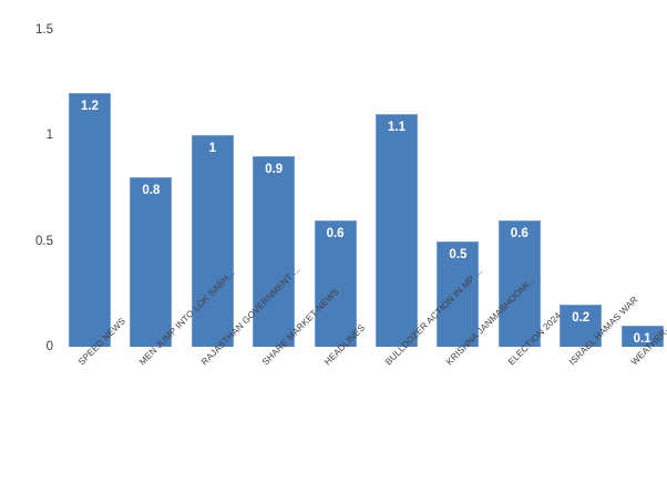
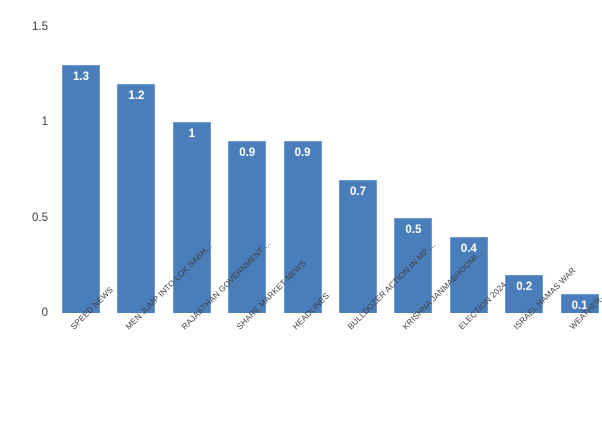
SPEED NEWS: 1.2 -> 1.3
MEN JUMP INTO LOK SABH...: 0.8 -> 1.2
HEADLINES: 0.6 -> 0.9
BULLDOZER ACTION IN MP ...: 1.1 -> 0.7
ELECTION 2024: 0.6 -> 0.4
